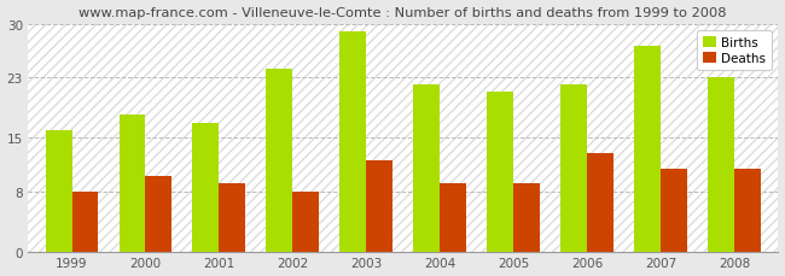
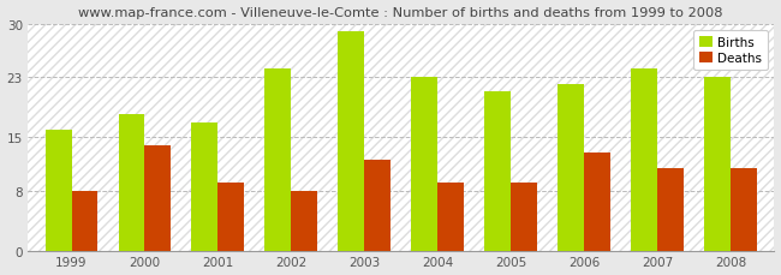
Deaths/2000: 10 -> 14
Births/2004: 22 -> 23
Births/2007: 27 -> 24
